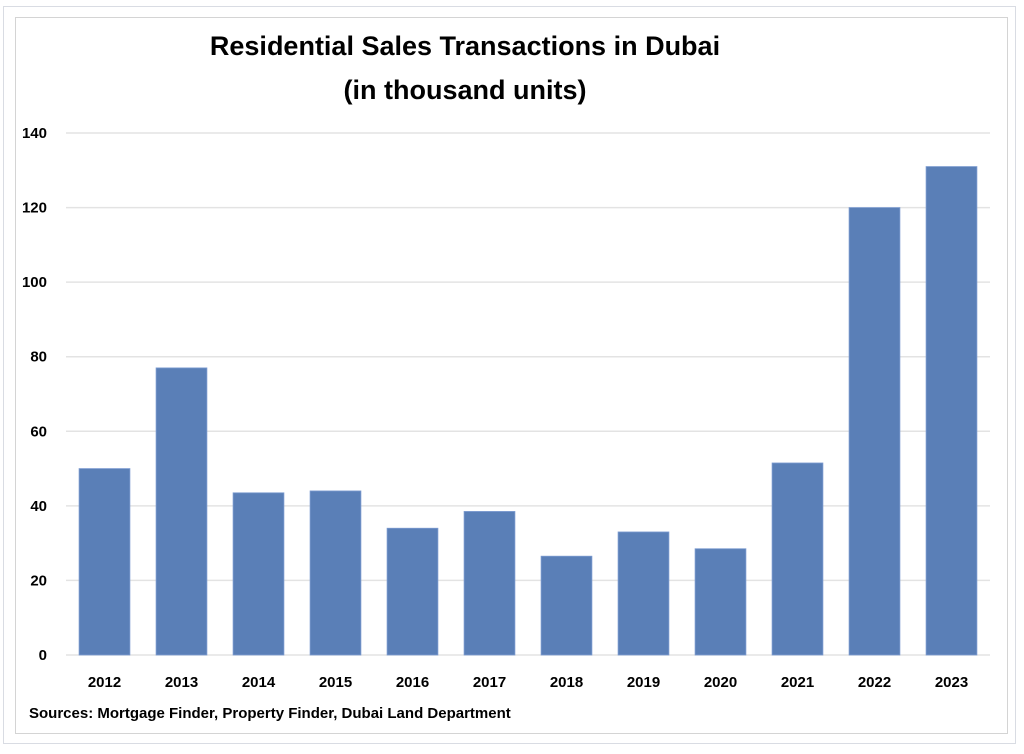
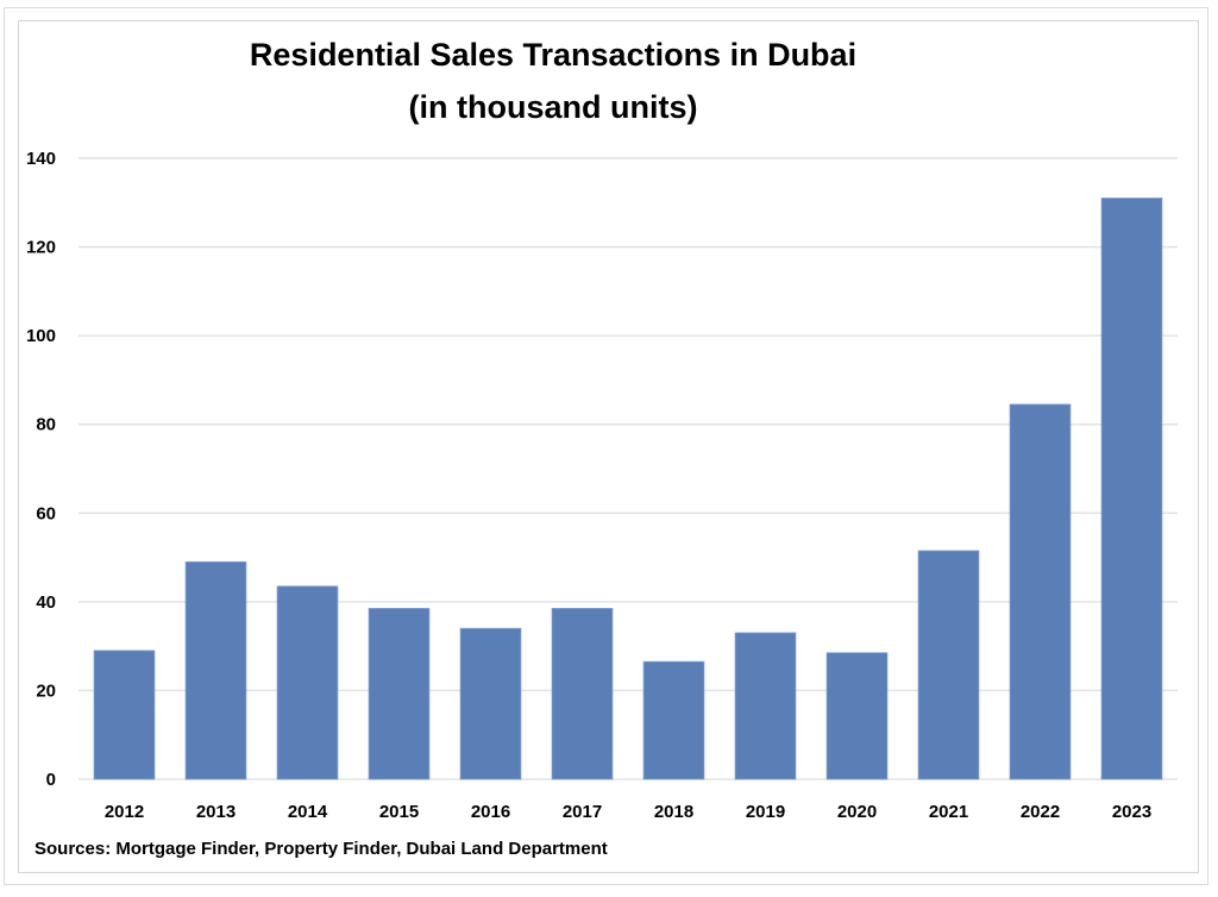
2012: 50 -> 29
2013: 77 -> 49
2015: 44 -> 38
2022: 120 -> 84
